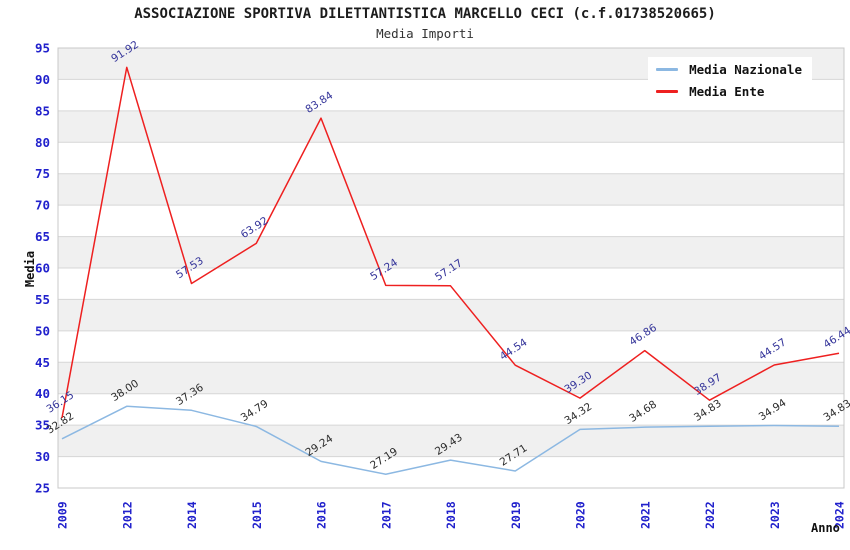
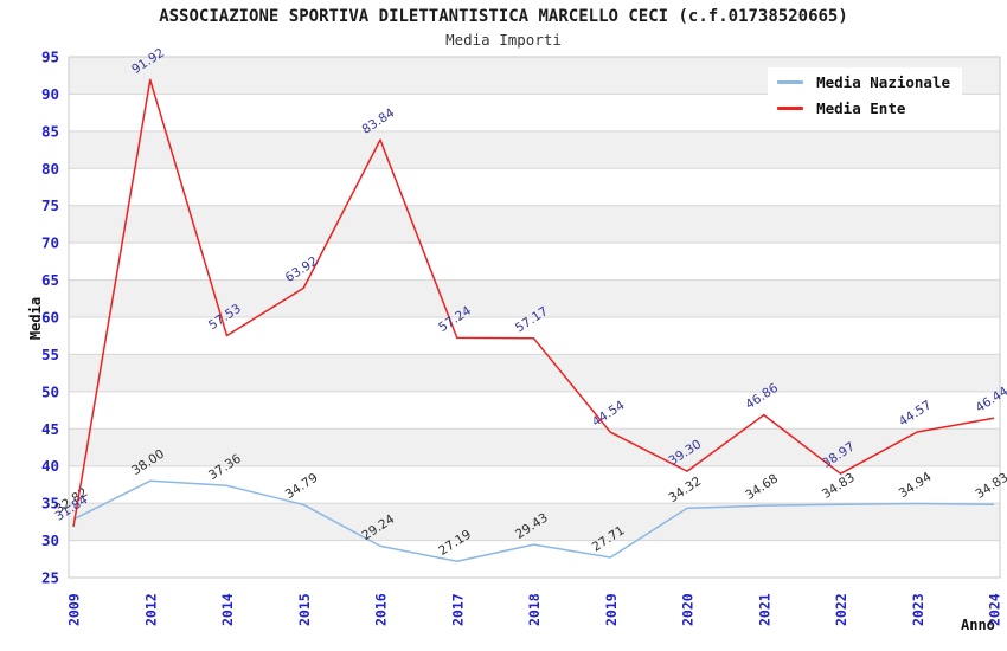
Media Ente/2009: 36.15 -> 31.84
